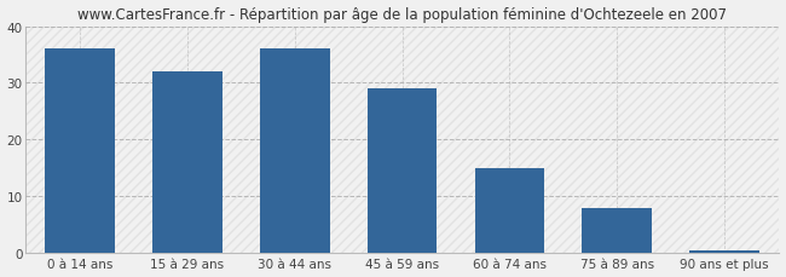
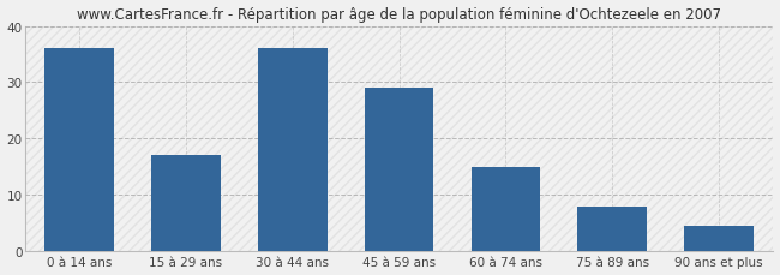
15 à 29 ans: 32.0 -> 17.0
90 ans et plus: 0.5 -> 4.5
